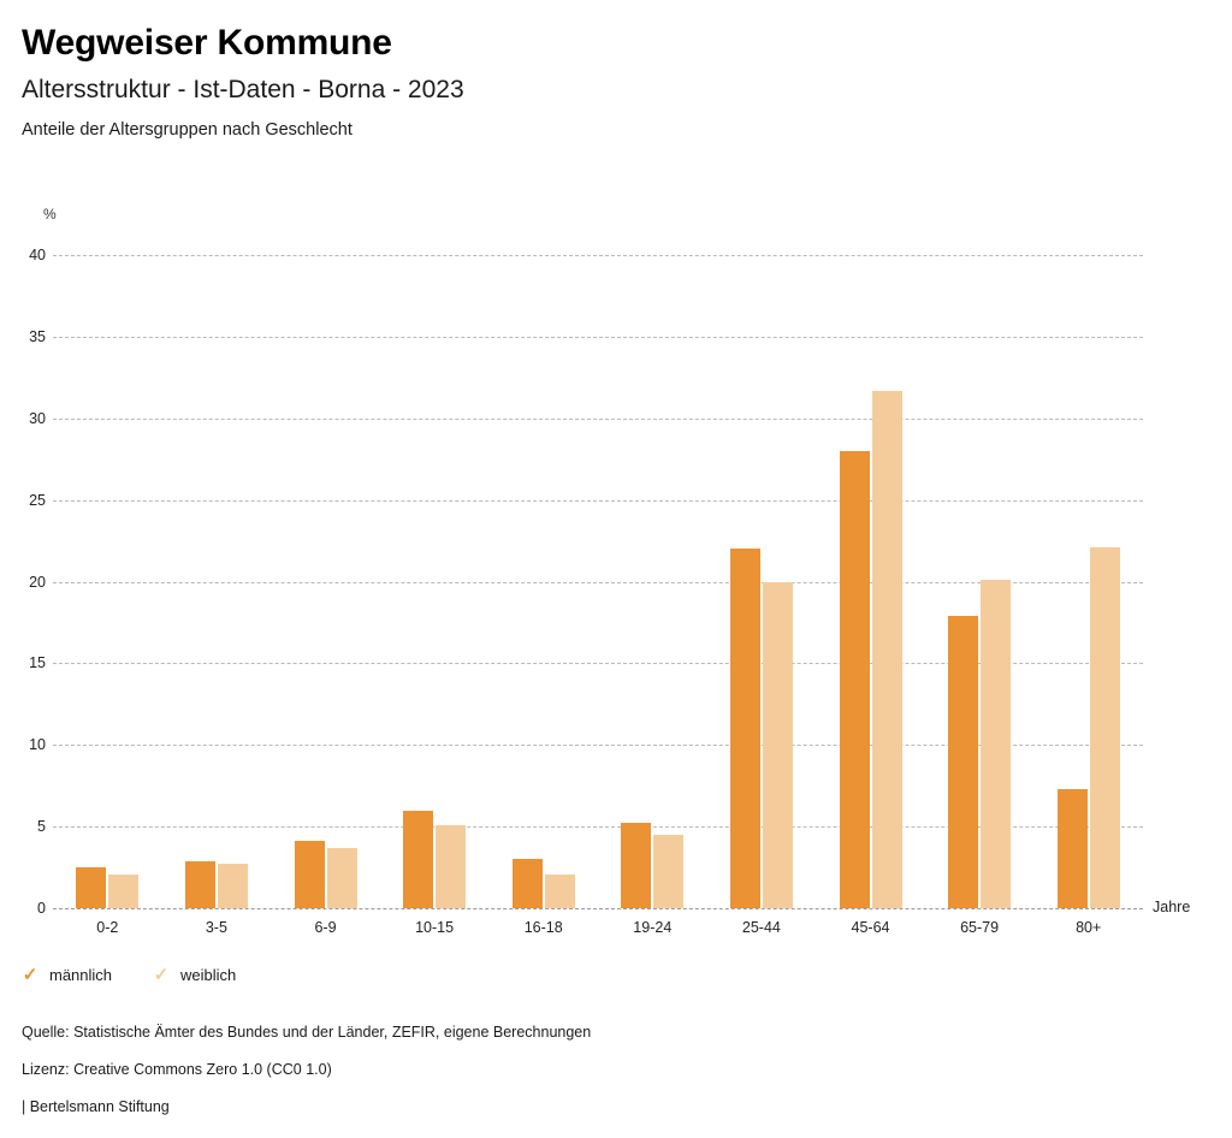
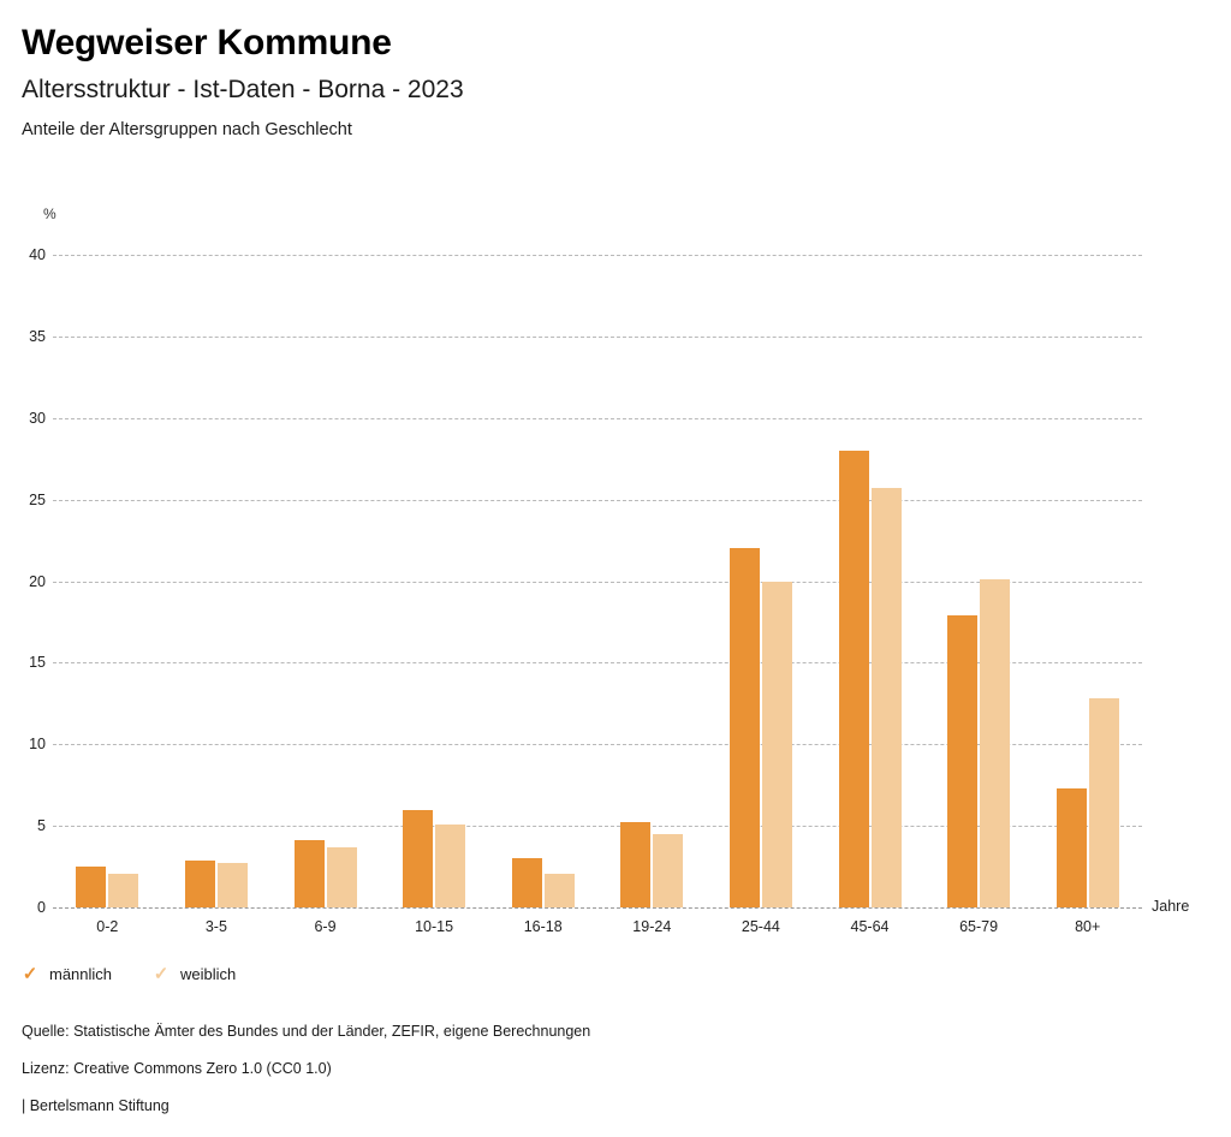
weiblich/45-64: 31.7 -> 25.7
weiblich/80+: 22.1 -> 12.8
